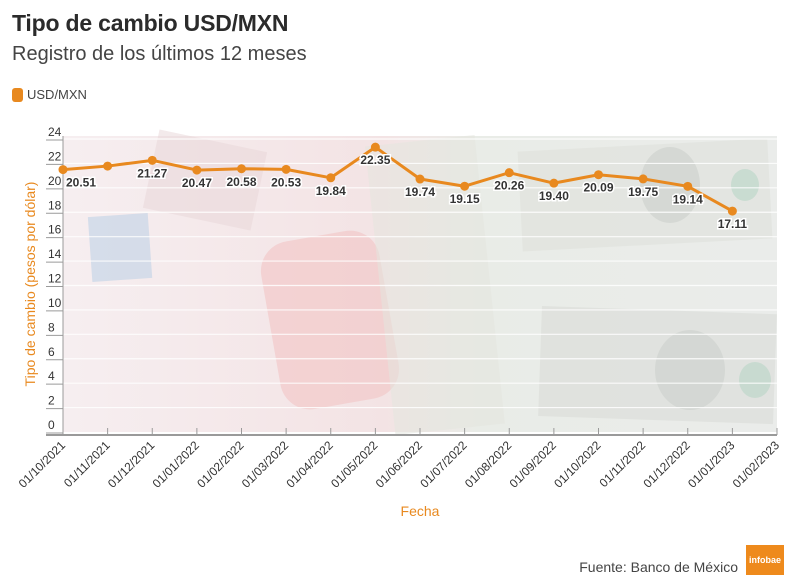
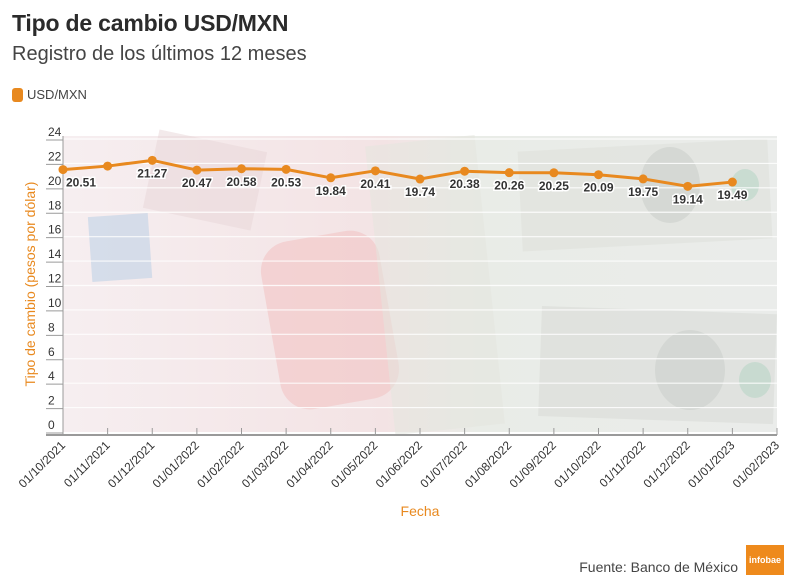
01/05/2022: 22.35 -> 20.41
01/07/2022: 19.15 -> 20.38
01/09/2022: 19.40 -> 20.25
01/01/2023: 17.11 -> 19.49
